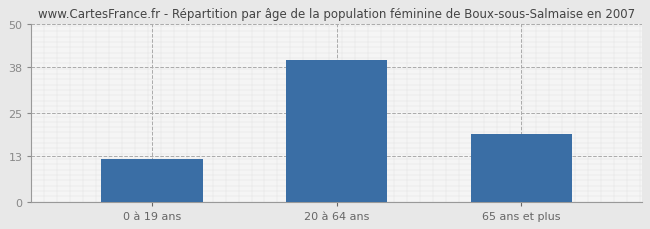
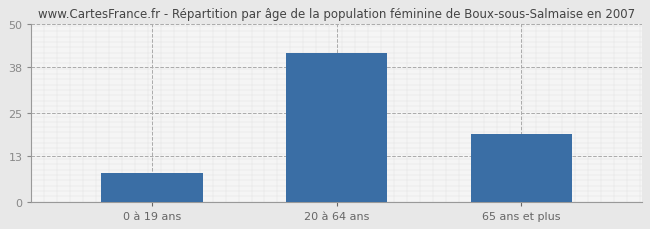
0 à 19 ans: 12 -> 8
20 à 64 ans: 40 -> 42
